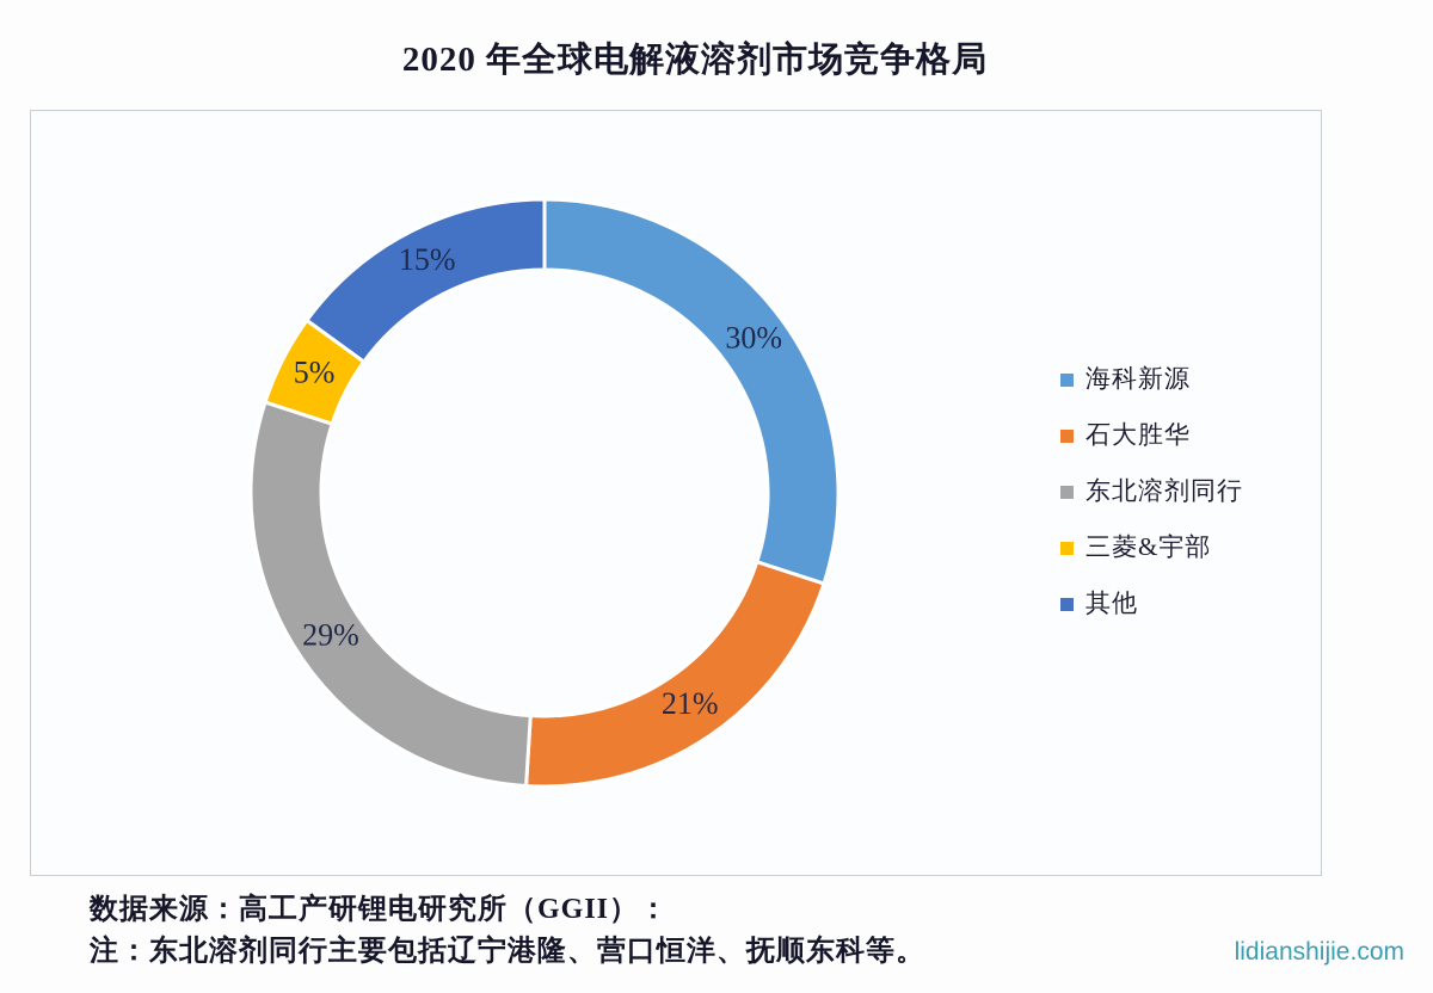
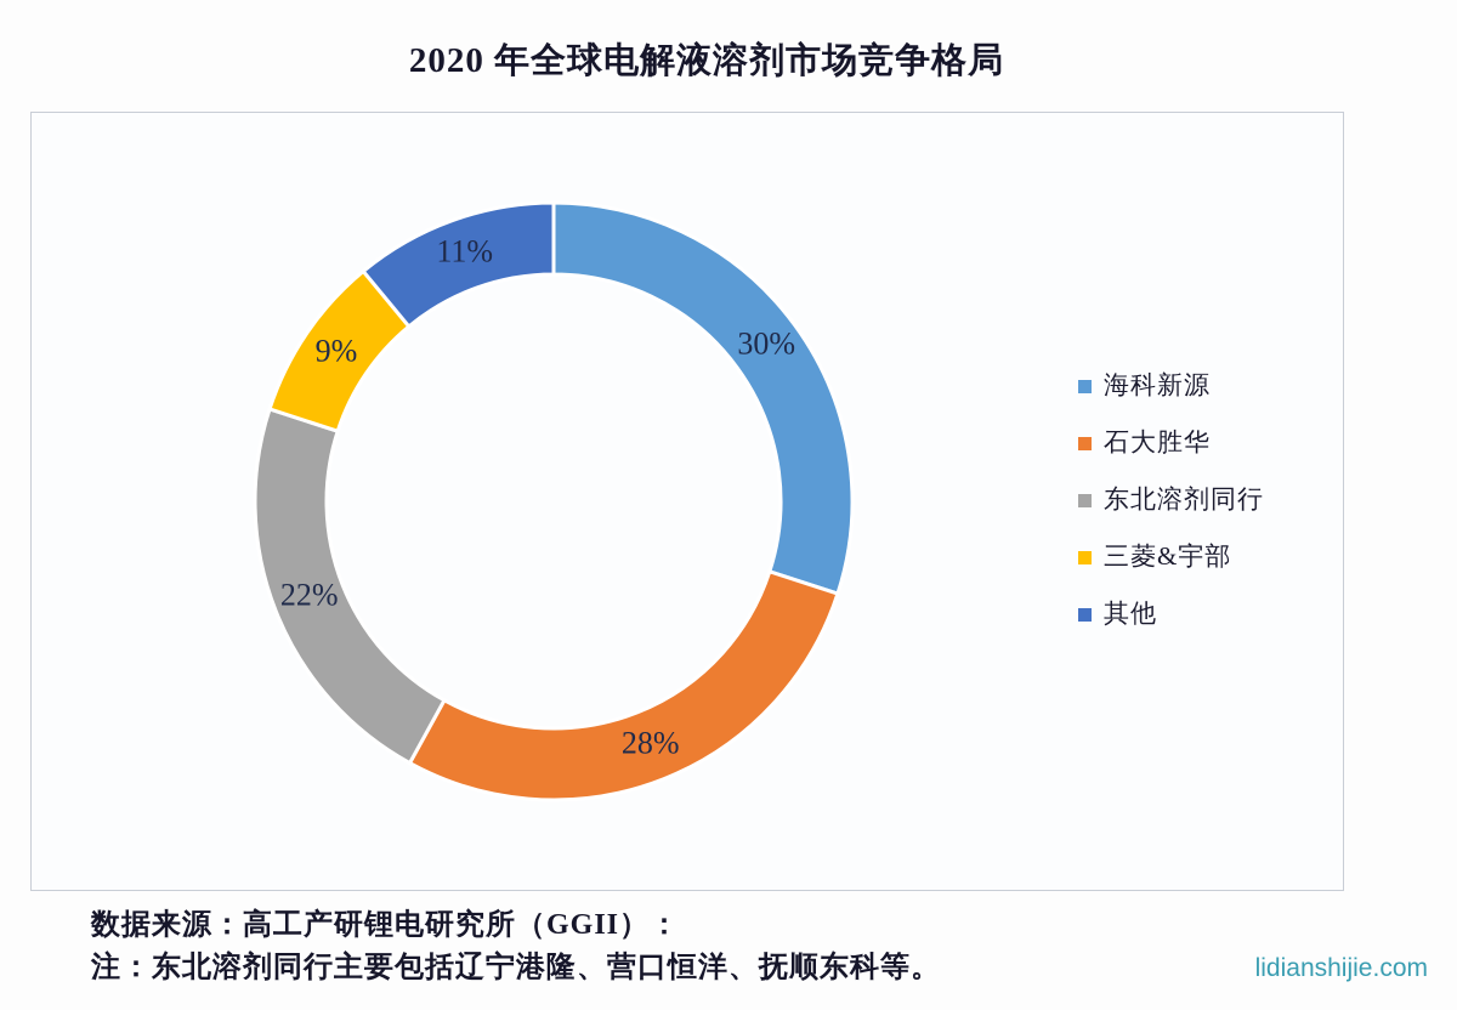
石大胜华: 21% -> 28%
东北溶剂同行: 29% -> 22%
三菱&宇部: 5% -> 9%
其他: 15% -> 11%
